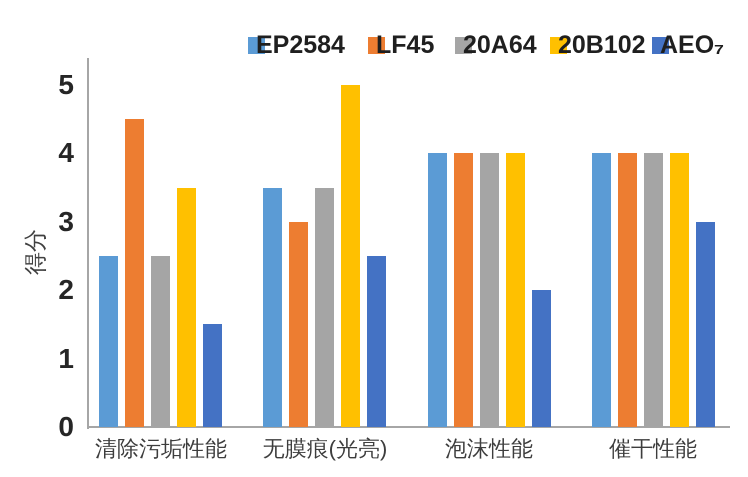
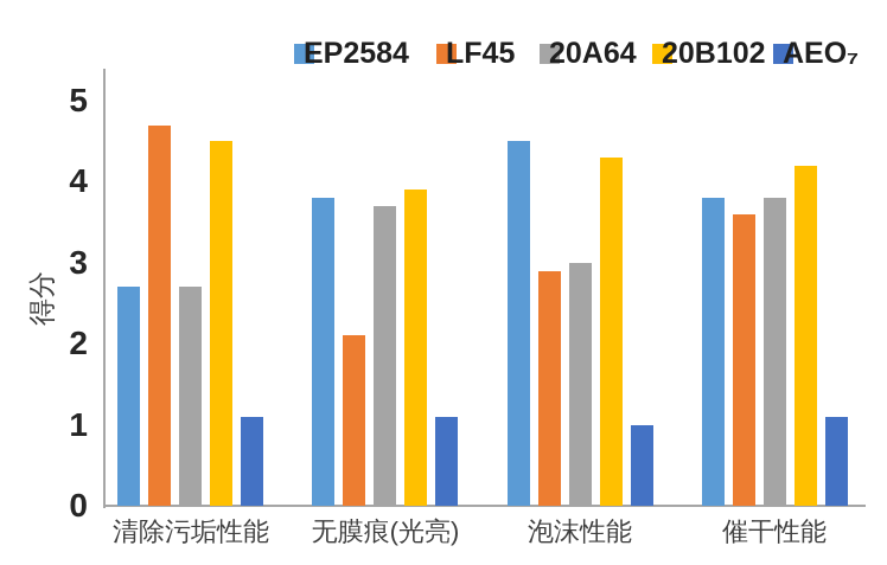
EP2584/清除污垢性能: 2.5 -> 2.7
LF45/清除污垢性能: 4.5 -> 4.7
20A64/清除污垢性能: 2.5 -> 2.7
20B102/清除污垢性能: 3.5 -> 4.5
AEO₇/清除污垢性能: 1.5 -> 1.1
EP2584/无膜痕(光亮): 3.5 -> 3.8
LF45/无膜痕(光亮): 3.0 -> 2.1
20A64/无膜痕(光亮): 3.5 -> 3.7
20B102/无膜痕(光亮): 5.0 -> 3.9
AEO₇/无膜痕(光亮): 2.5 -> 1.1
EP2584/泡沫性能: 4.0 -> 4.5
LF45/泡沫性能: 4.0 -> 2.9
20A64/泡沫性能: 4.0 -> 3.0
20B102/泡沫性能: 4.0 -> 4.3
AEO₇/泡沫性能: 2.0 -> 1.0
EP2584/催干性能: 4.0 -> 3.8
LF45/催干性能: 4.0 -> 3.6
20A64/催干性能: 4.0 -> 3.8
20B102/催干性能: 4.0 -> 4.2
AEO₇/催干性能: 3.0 -> 1.1
